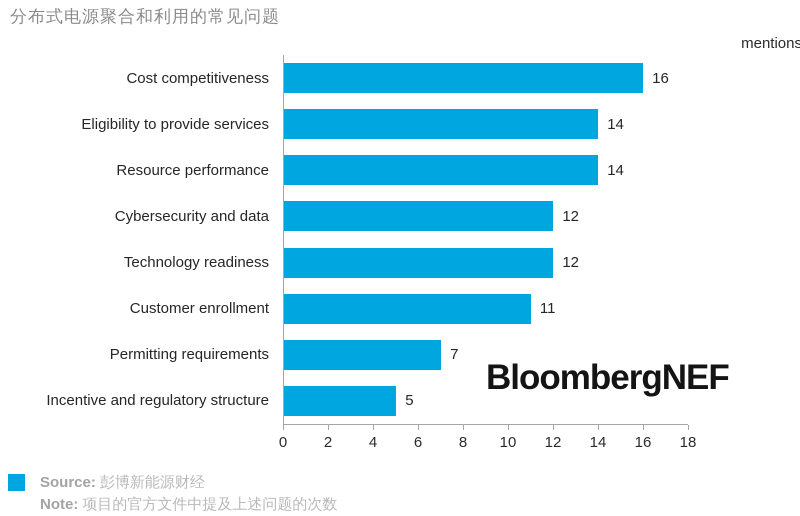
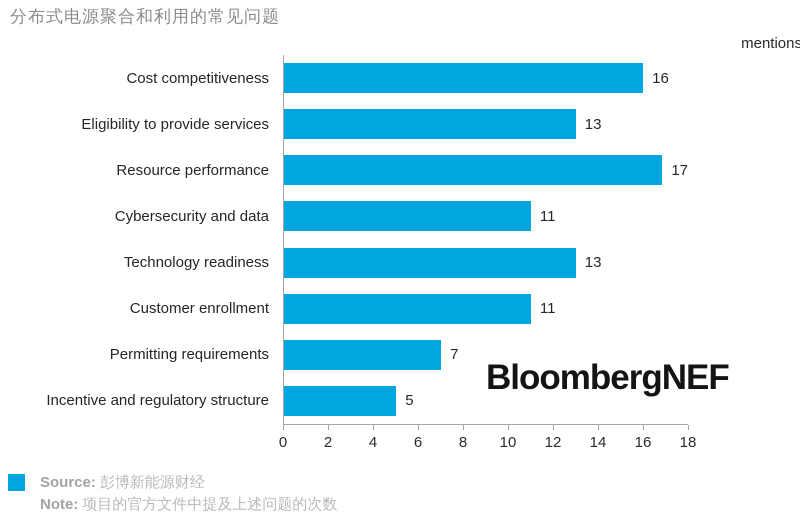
Eligibility to provide services: 14 -> 13
Resource performance: 14 -> 17
Cybersecurity and data: 12 -> 11
Technology readiness: 12 -> 13
